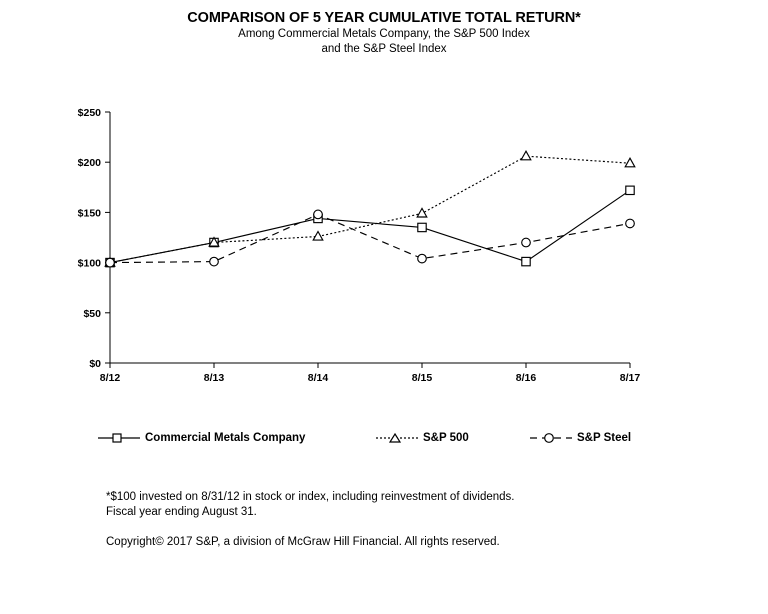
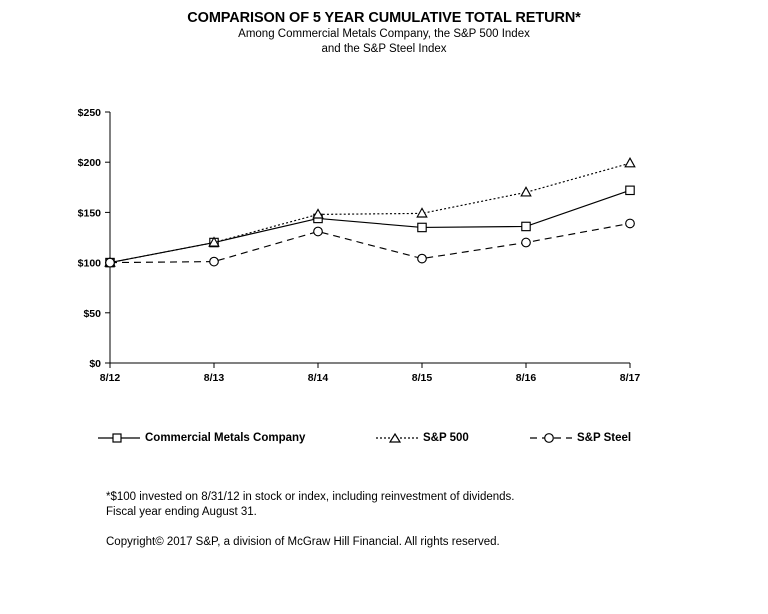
S&P 500/8/14: $126 -> $148
S&P Steel/8/14: $148 -> $131
Commercial Metals Company/8/16: $101 -> $136
S&P 500/8/16: $206 -> $170
